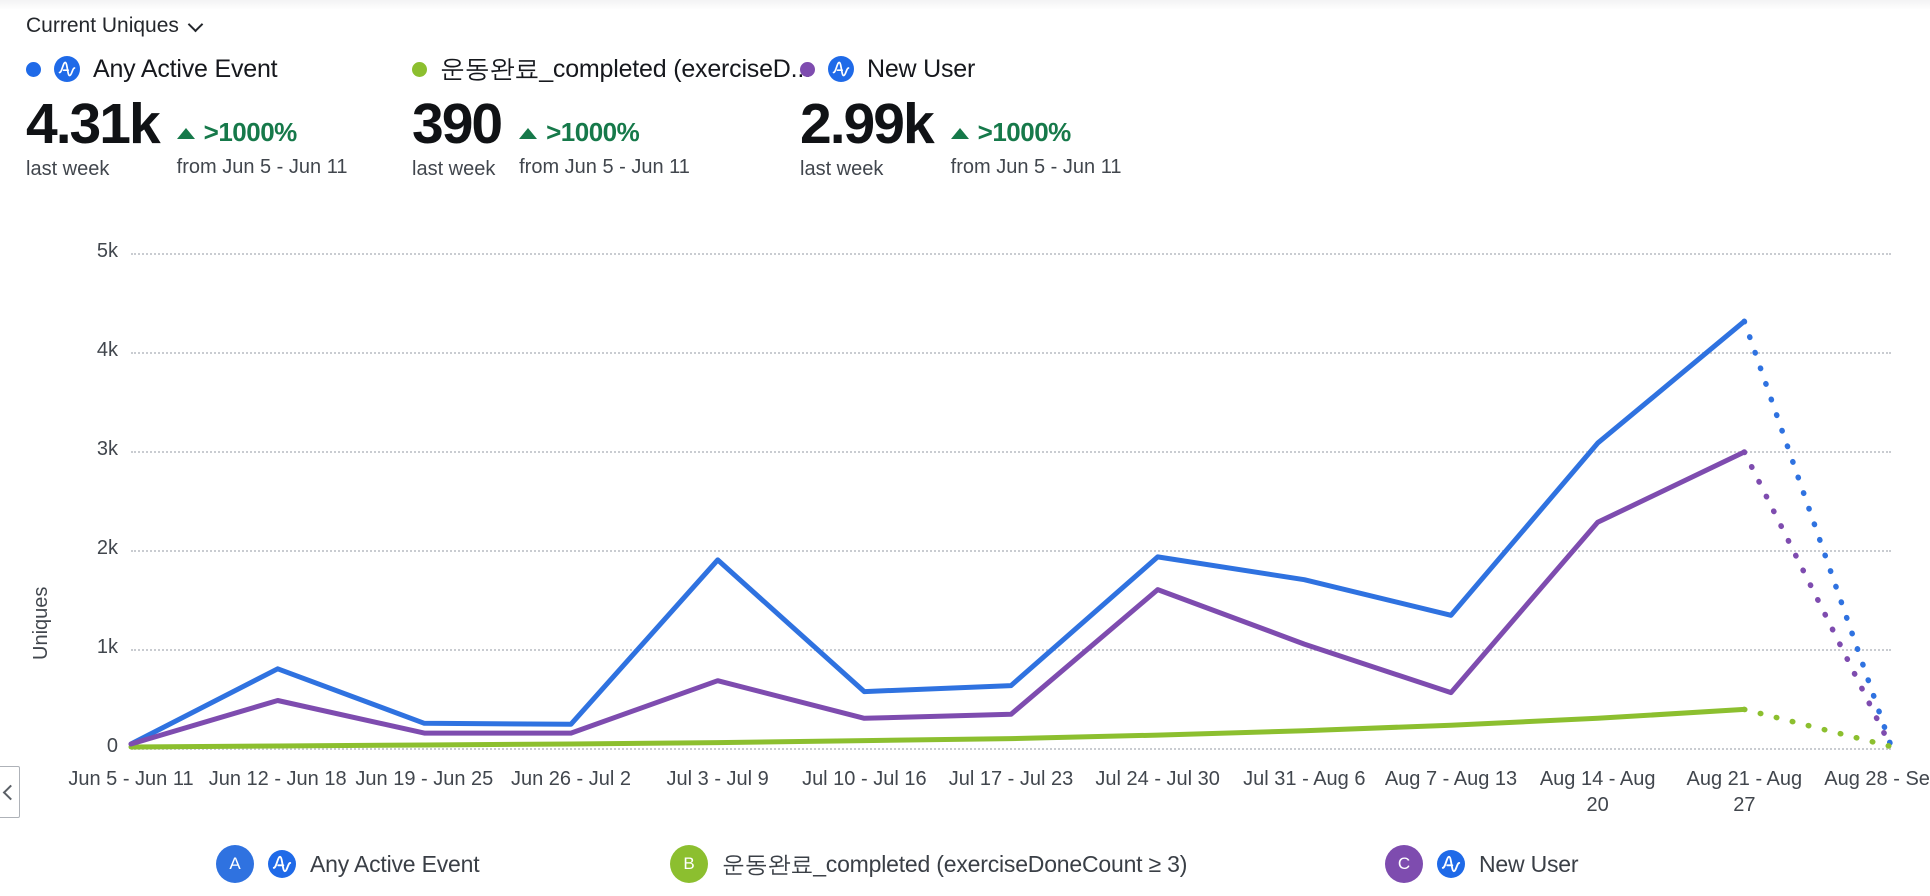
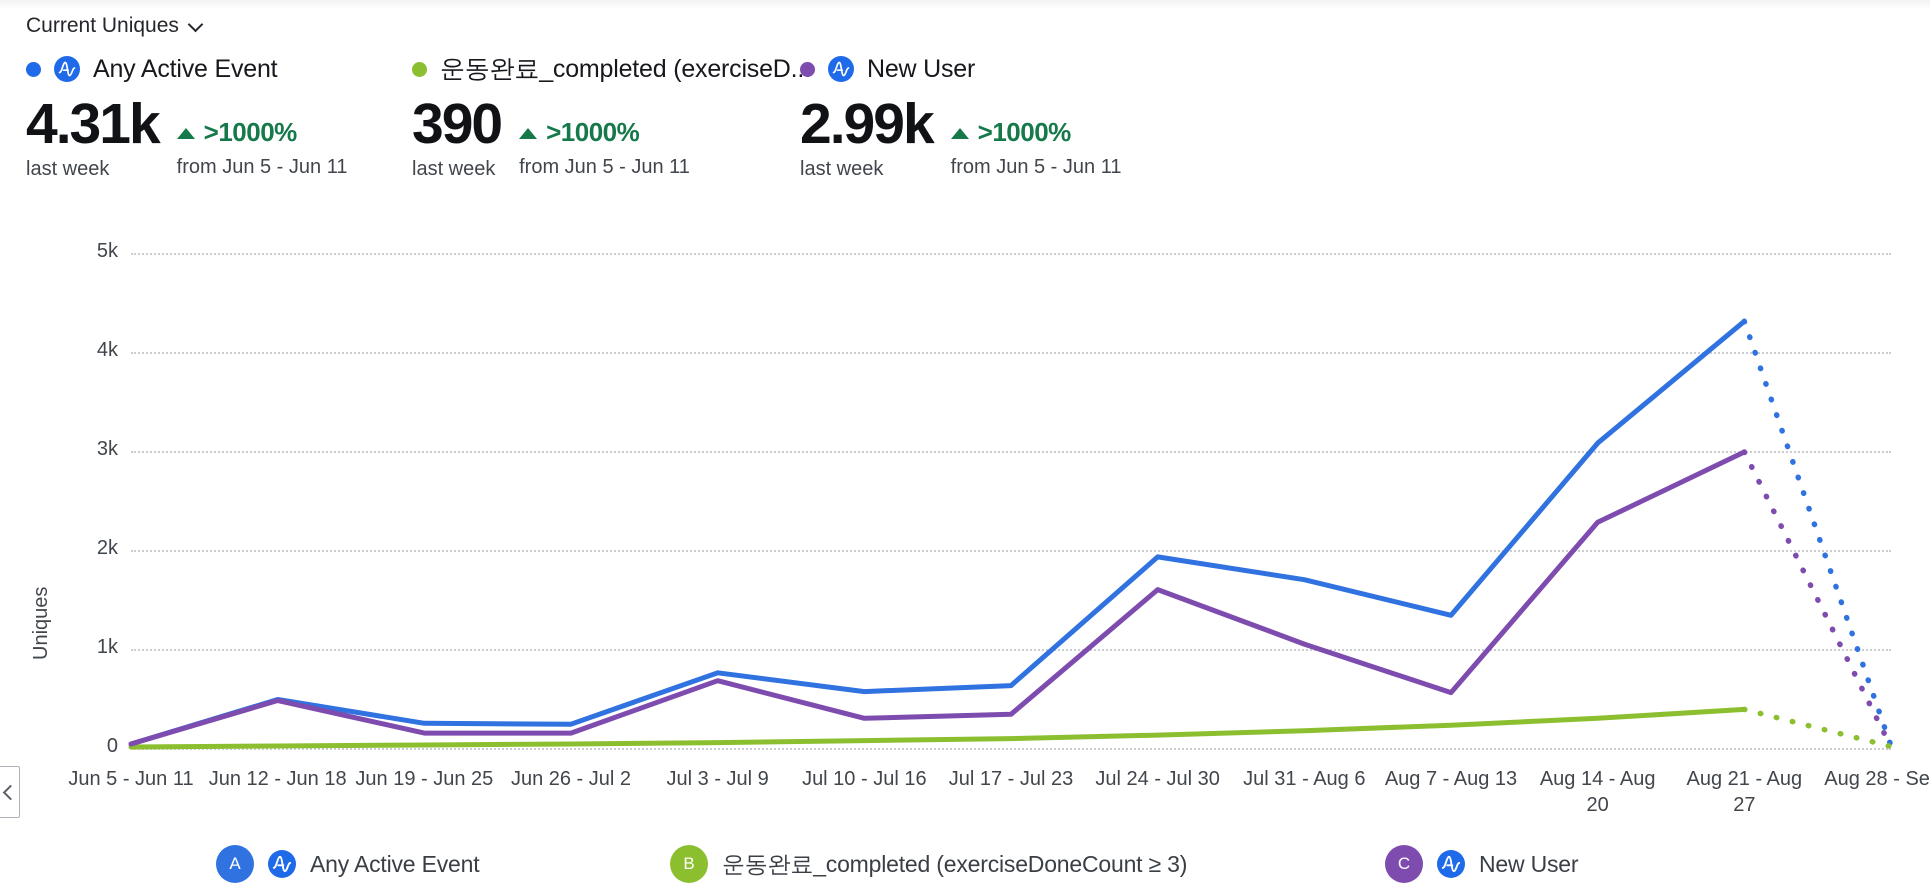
Any Active Event/Jun 12 - Jun 18: 0.8k -> 0.5k
Any Active Event/Jul 3 - Jul 9: 1.9k -> 0.8k
